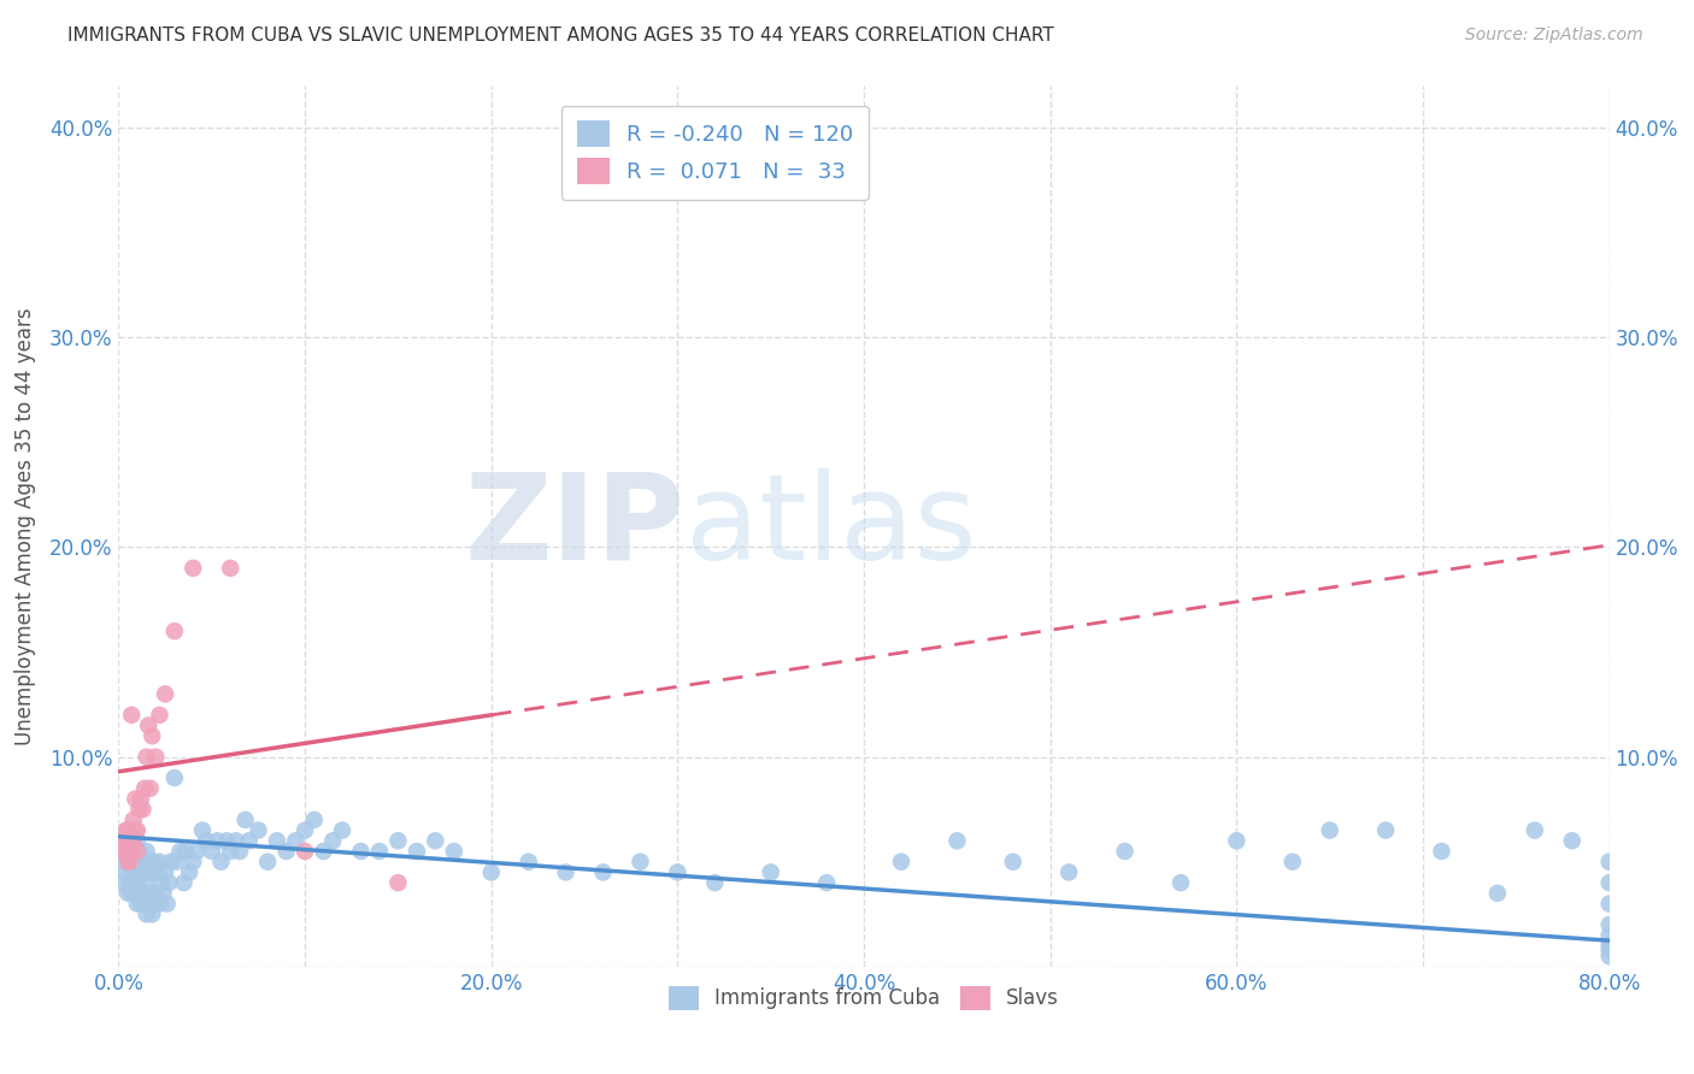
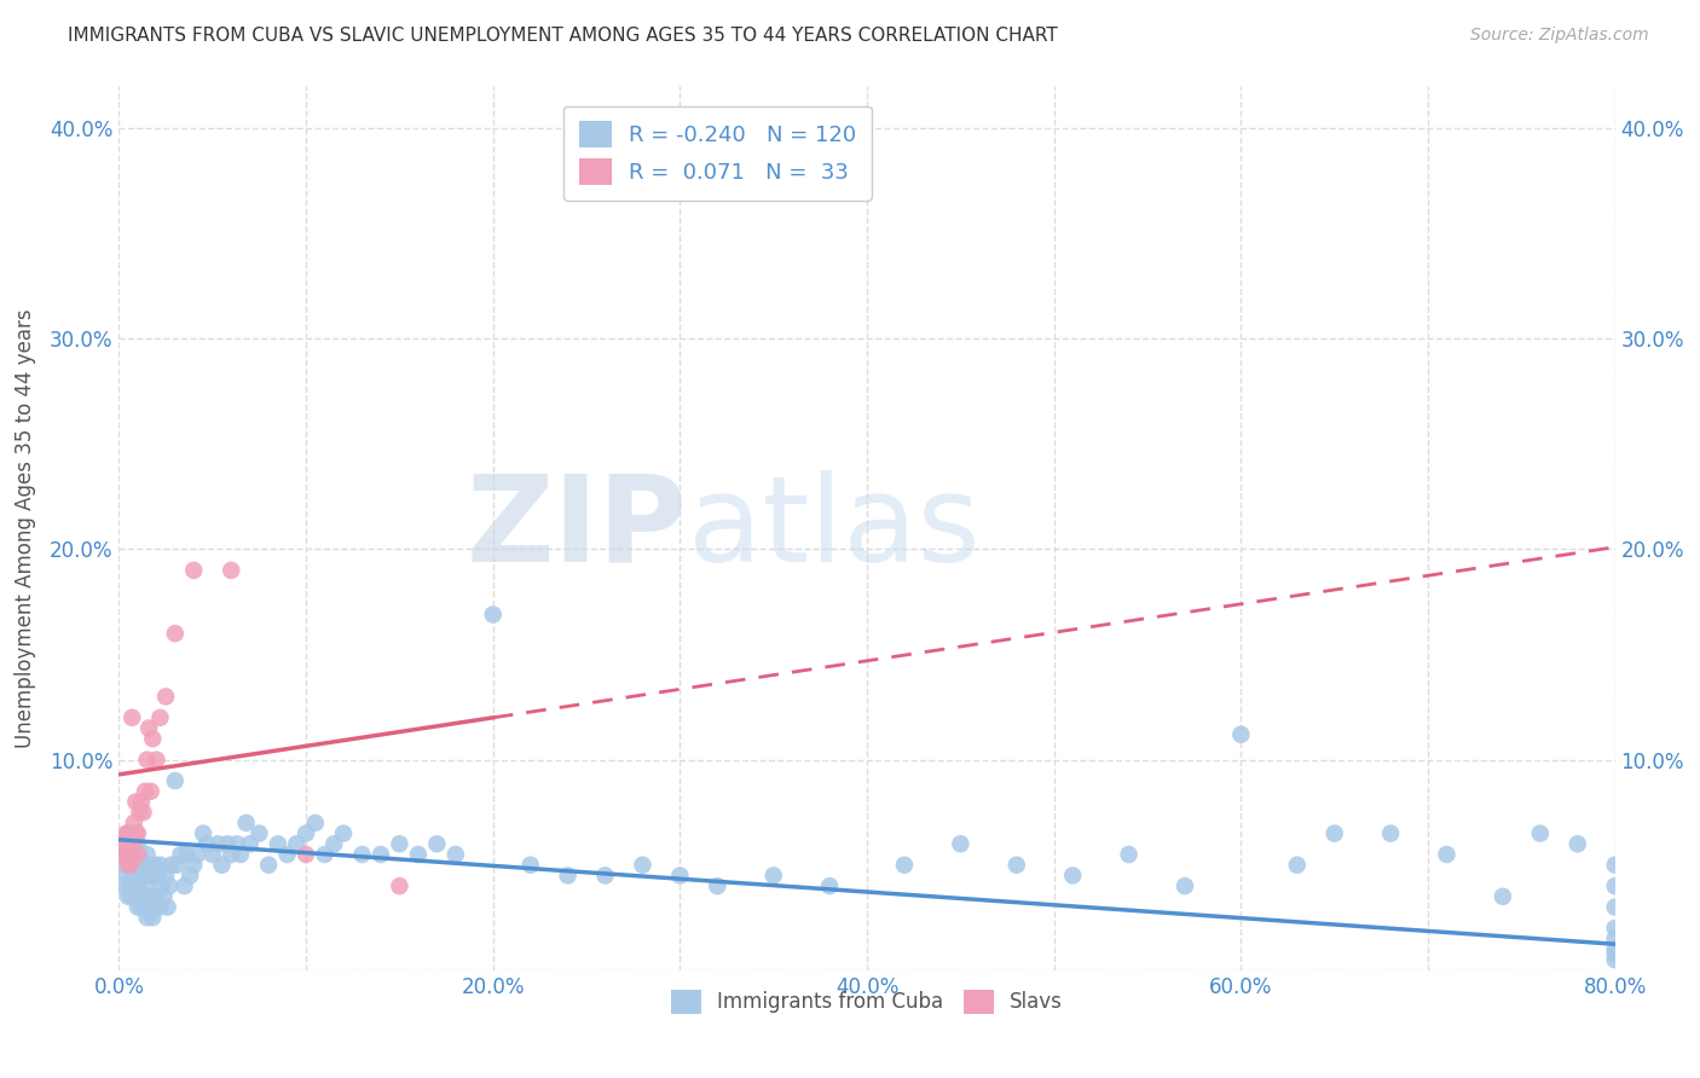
Immigrants from Cuba/20.0%: 4.5% -> 16.9%
Immigrants from Cuba/60.0%: 6.0% -> 11.2%
